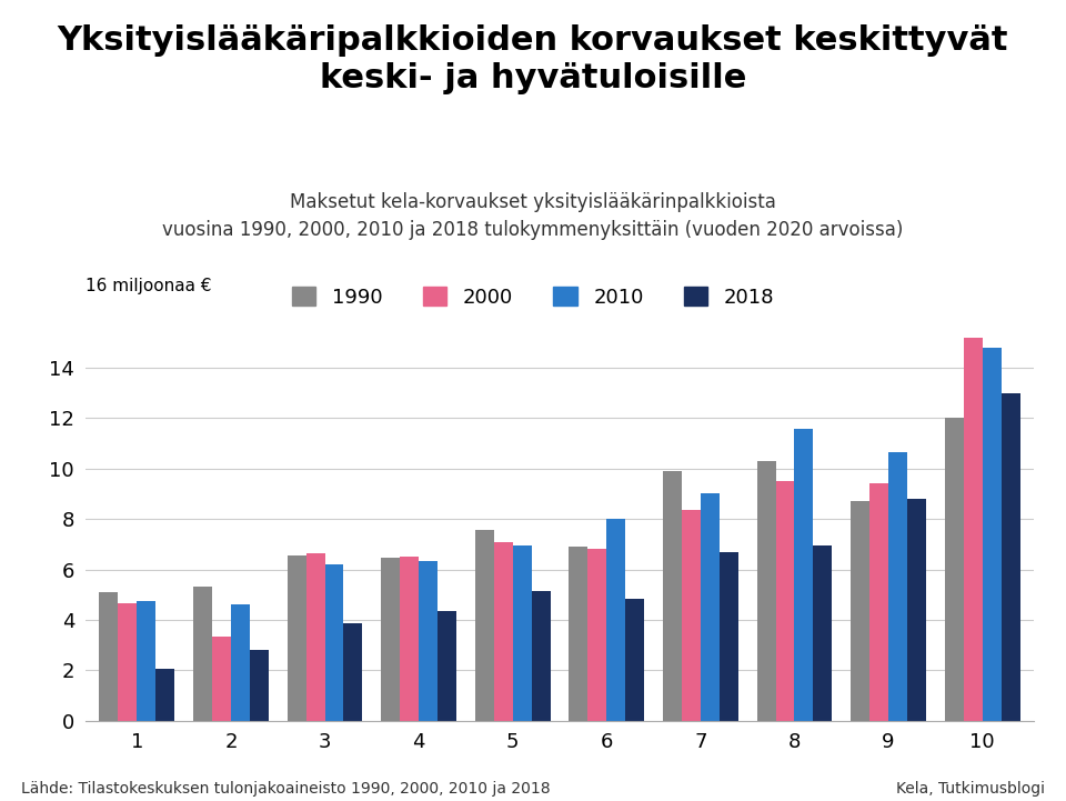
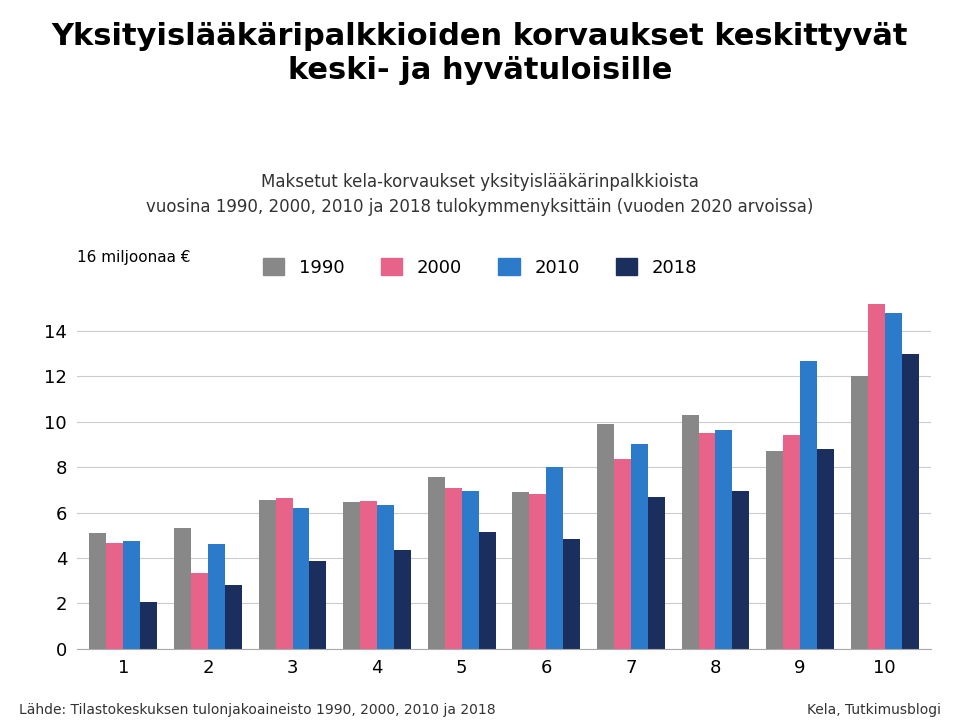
2010/8: 11.55 -> 9.65
2010/9: 10.65 -> 12.65
